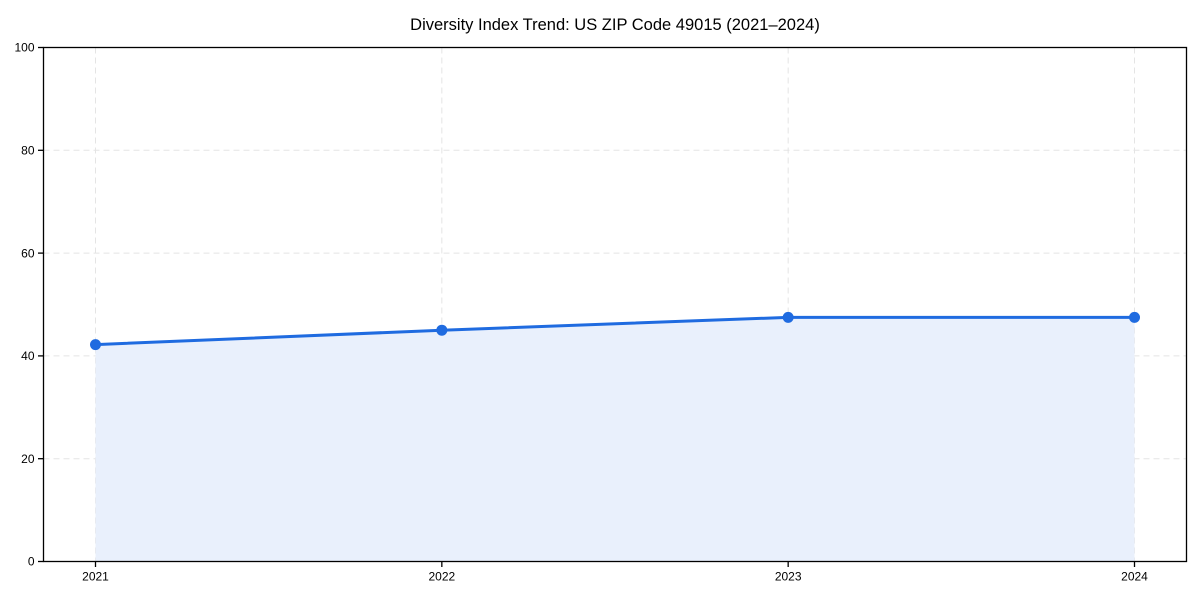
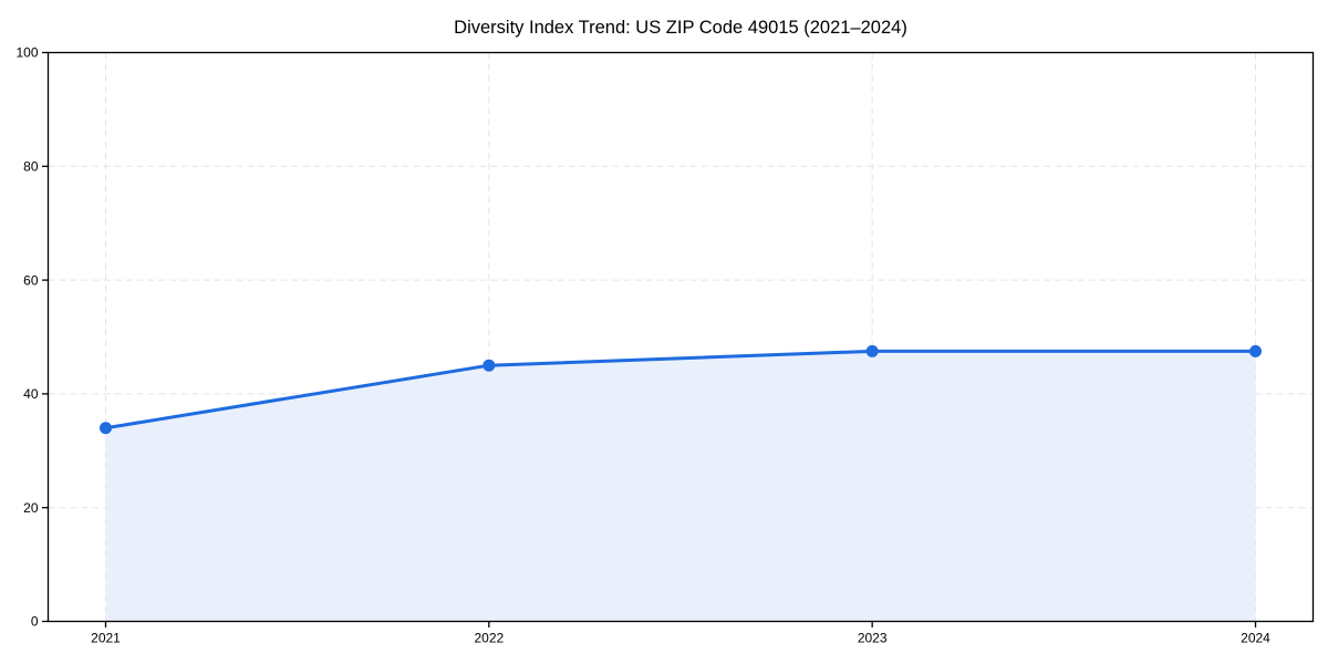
2021: 42 -> 34
